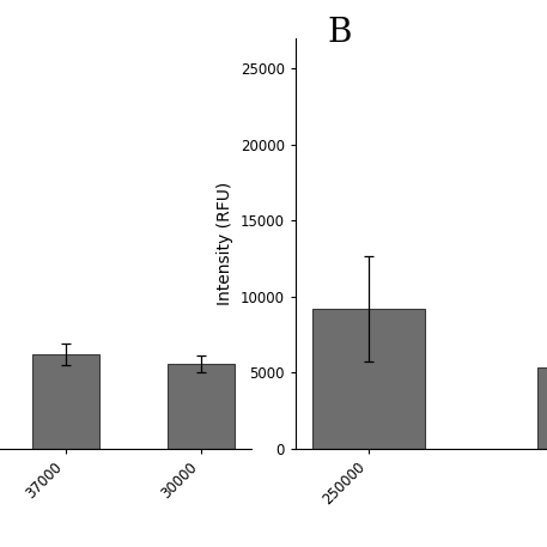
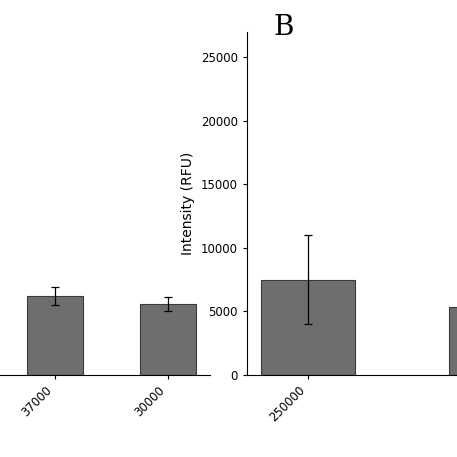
250000: 9200 -> 7500
